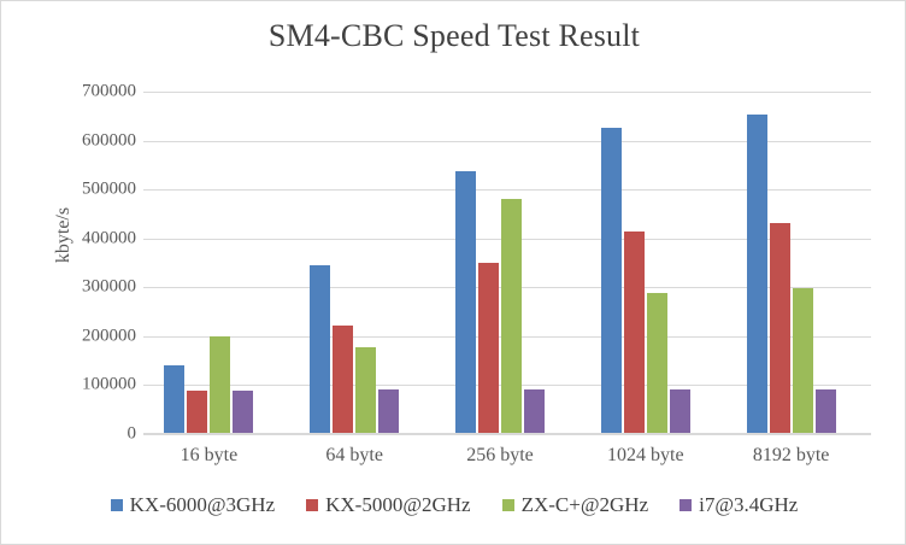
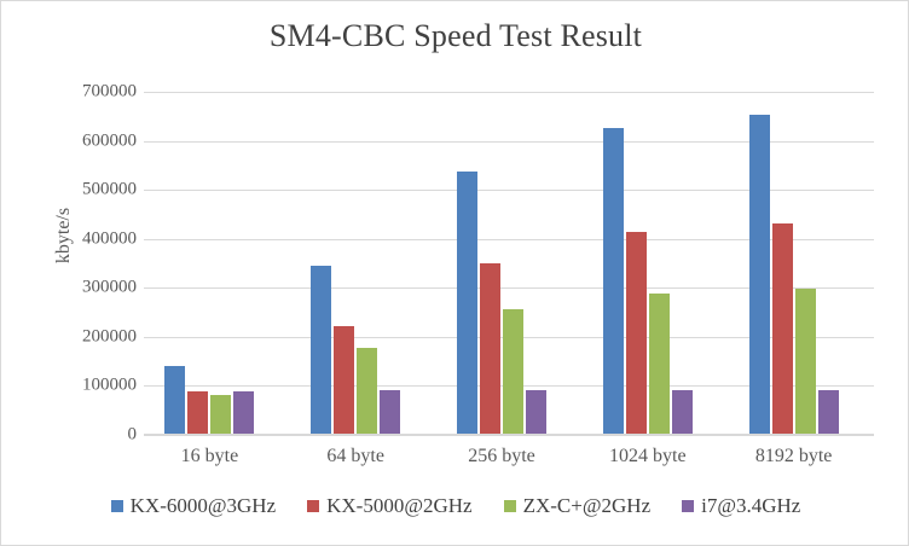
ZX-C+@2GHz/16 byte: 200000 -> 80000
ZX-C+@2GHz/256 byte: 480000 -> 260000
